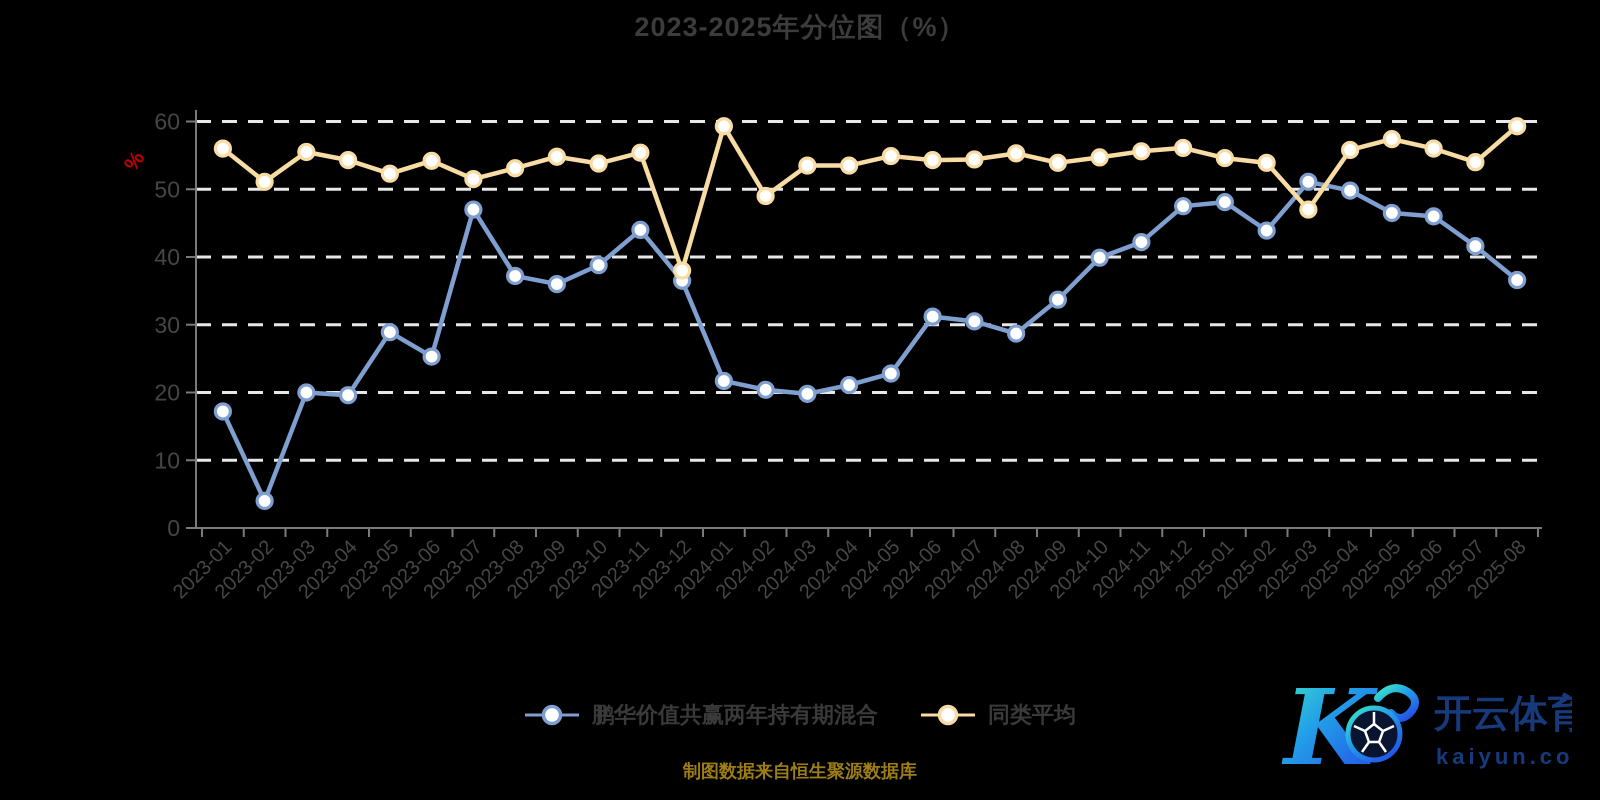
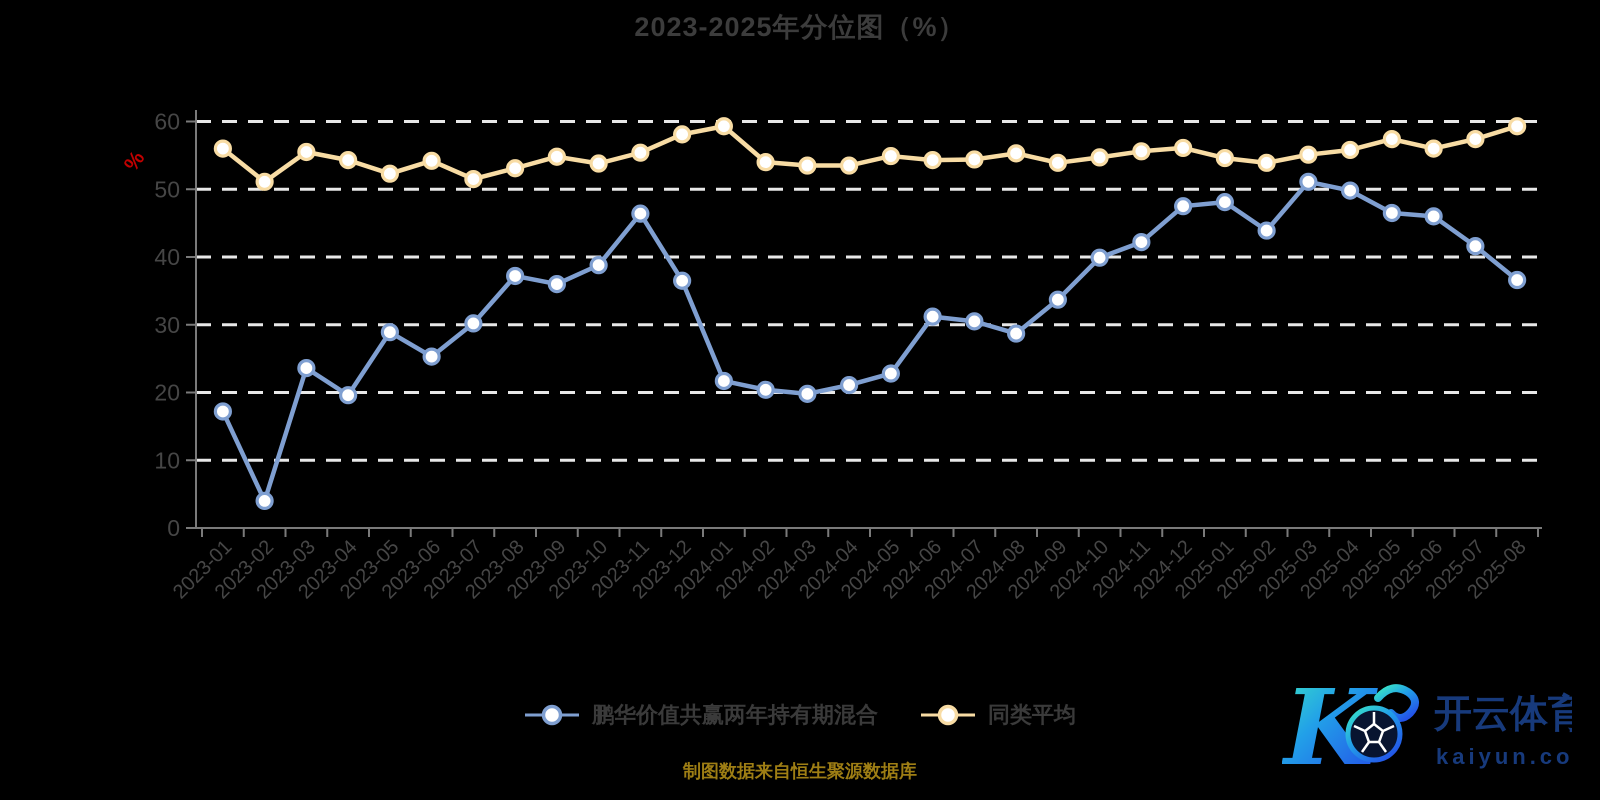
鹏华价值共赢两年持有期混合/2023-03: 20 -> 24
鹏华价值共赢两年持有期混合/2023-07: 47 -> 30
鹏华价值共赢两年持有期混合/2023-11: 44 -> 46
同类平均/2023-12: 38 -> 58
同类平均/2024-02: 49 -> 54
同类平均/2025-03: 47 -> 55
同类平均/2025-07: 54 -> 57
